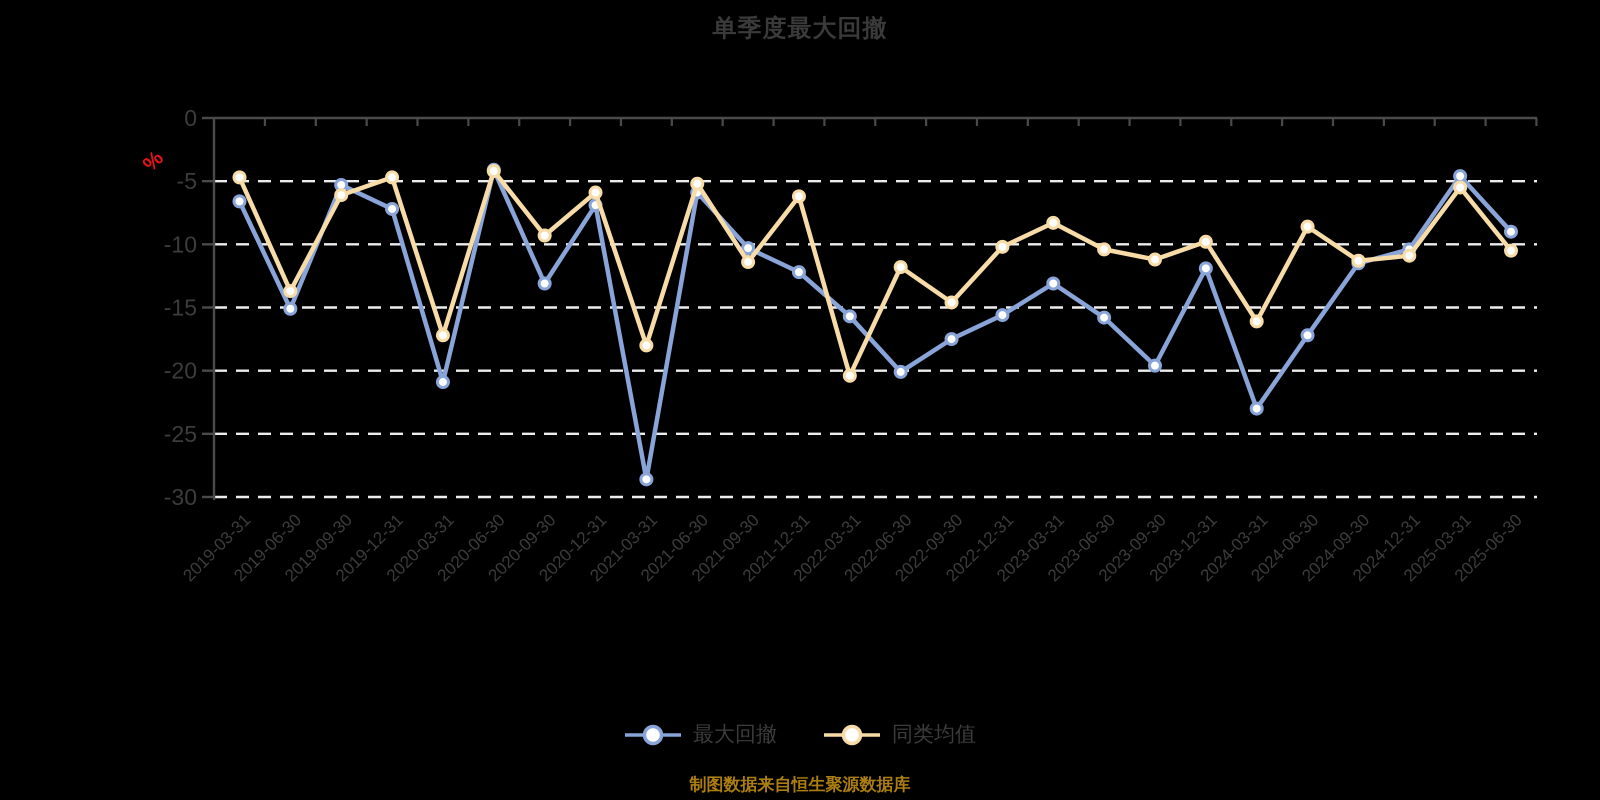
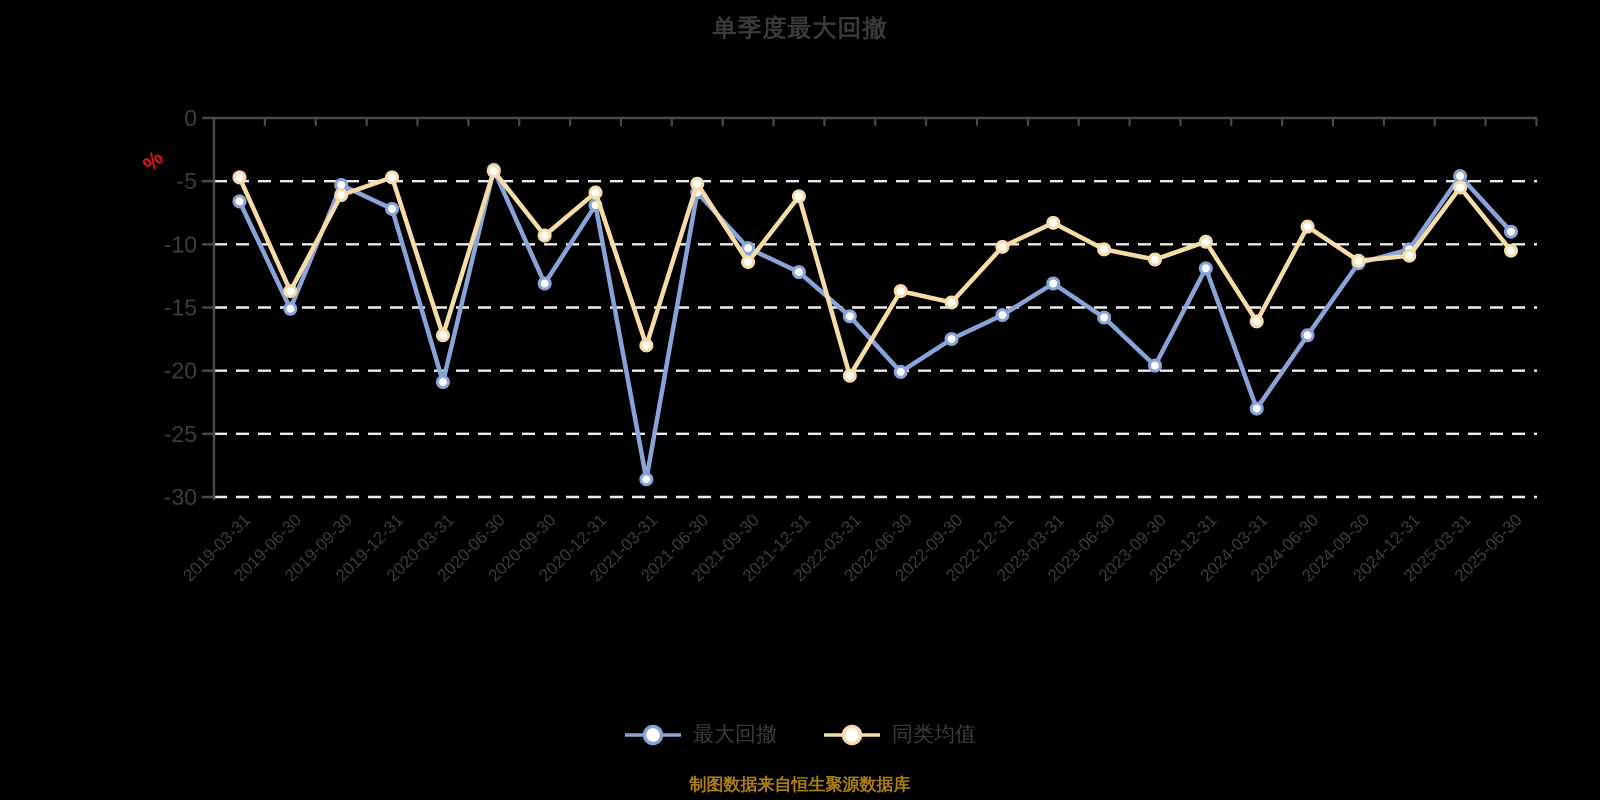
同类均值/2022-06-30: -11.8 -> -13.7
